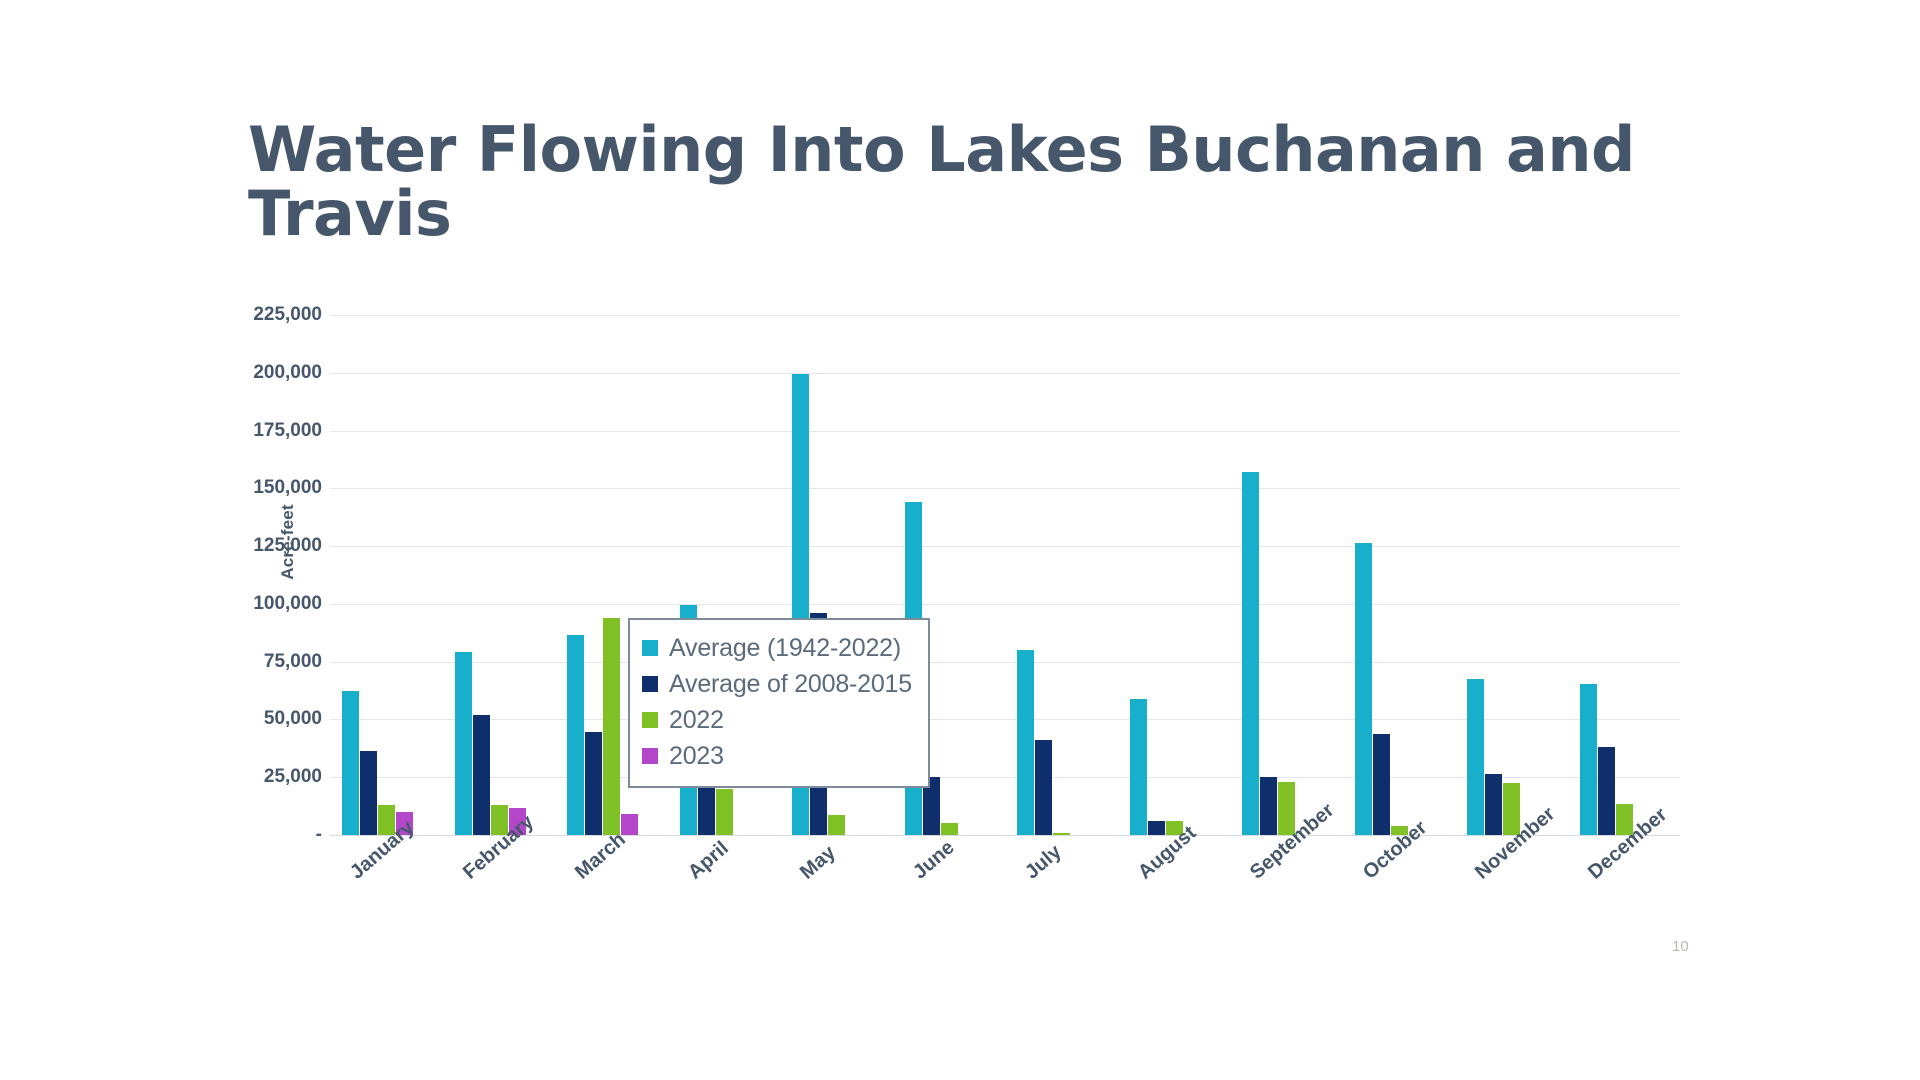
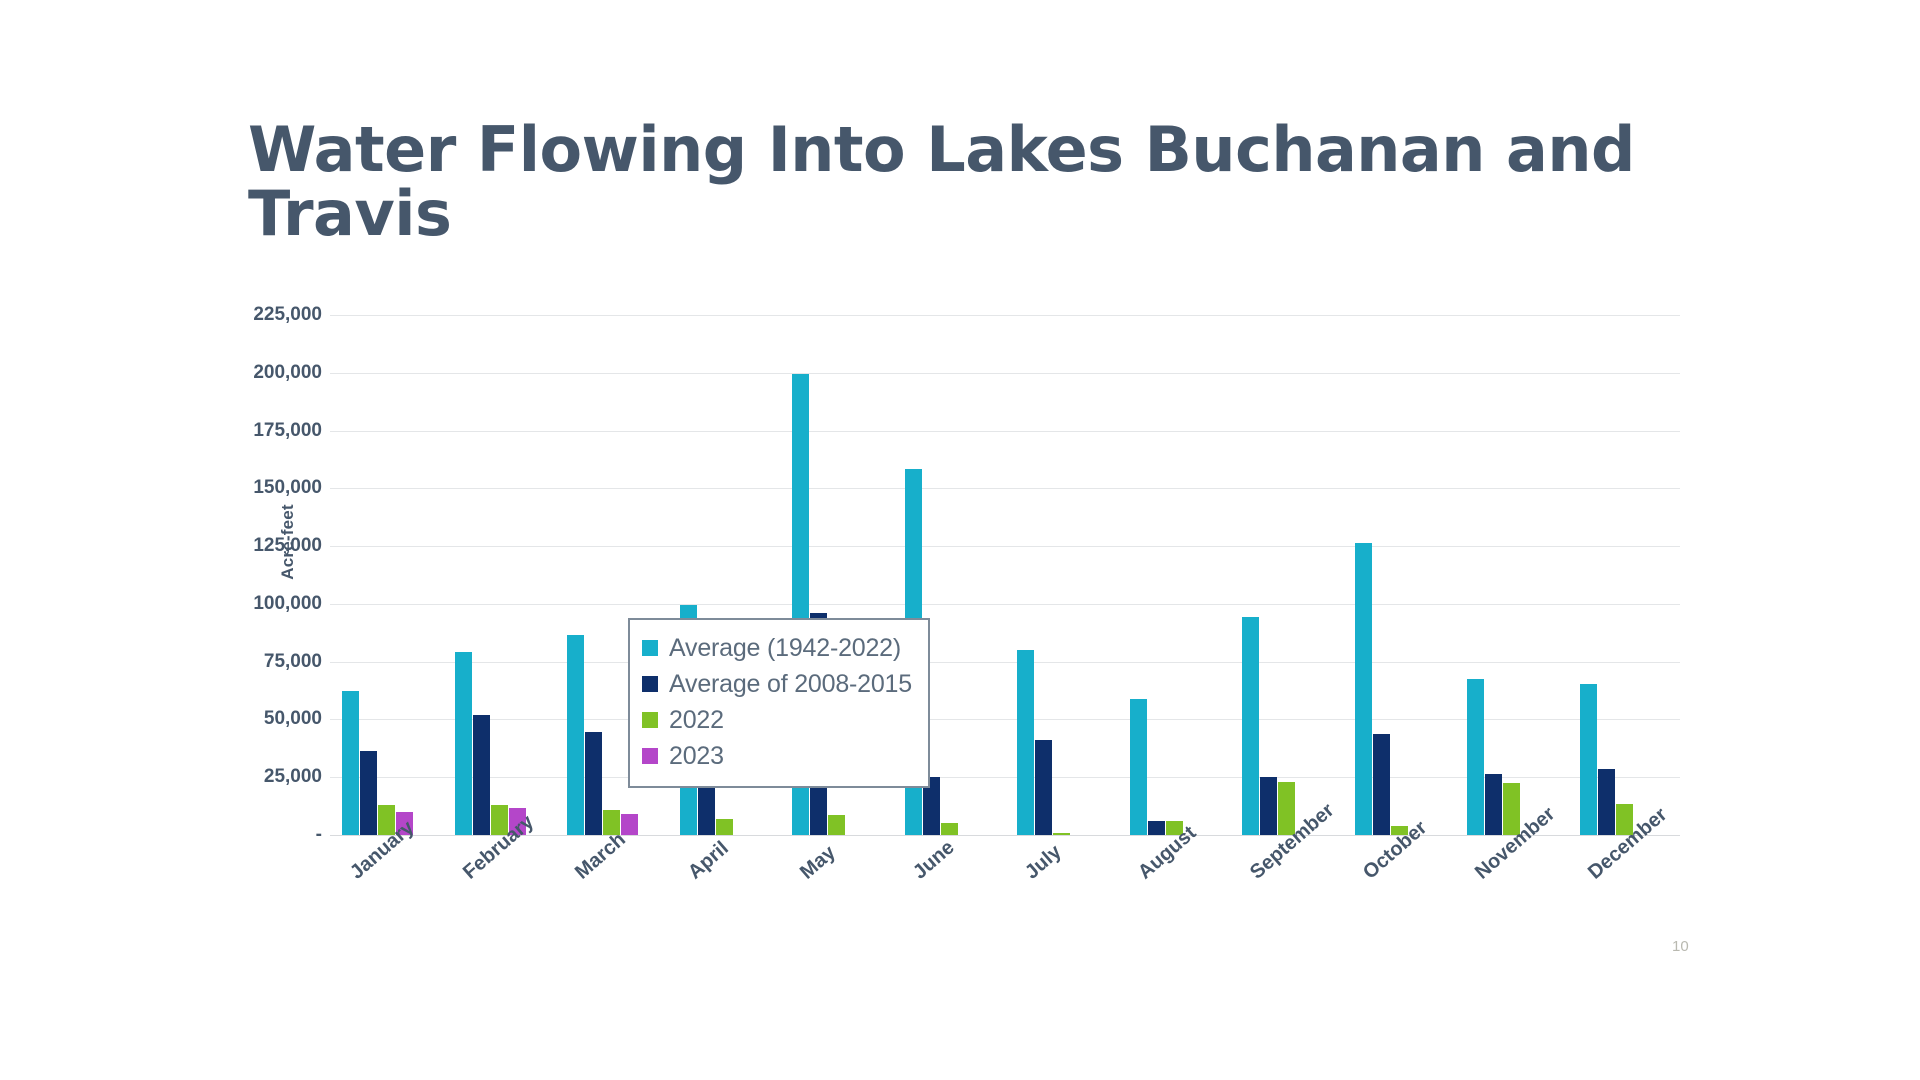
2022/March: 94000 -> 11000
2022/April: 20000 -> 7000
Average (1942-2022)/June: 144000 -> 158000
Average (1942-2022)/September: 157000 -> 94000
Average of 2008-2015/December: 38000 -> 28000
